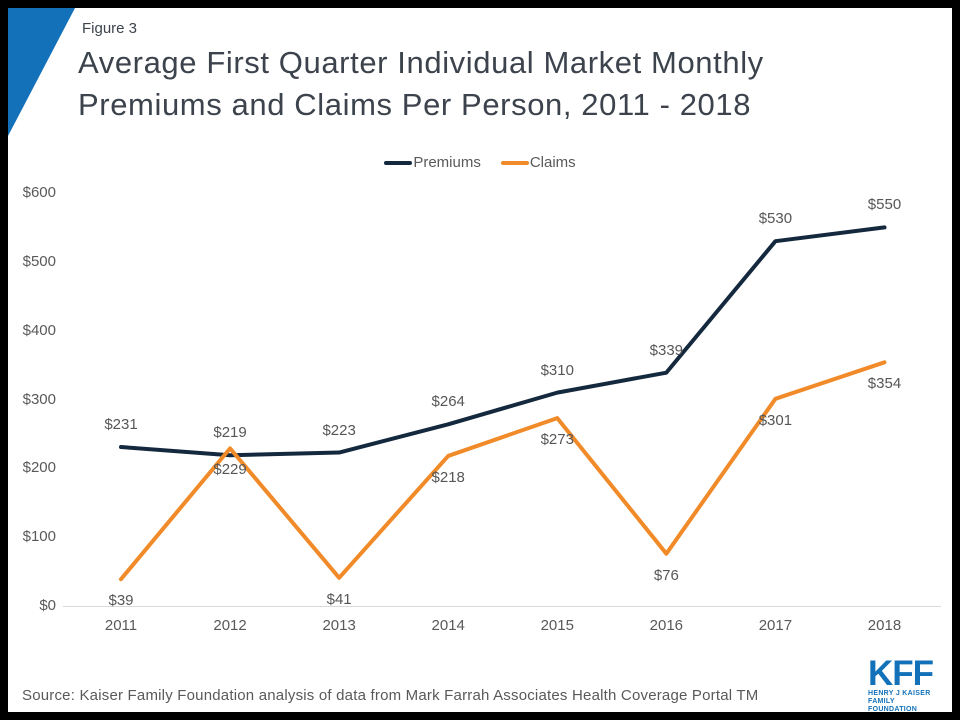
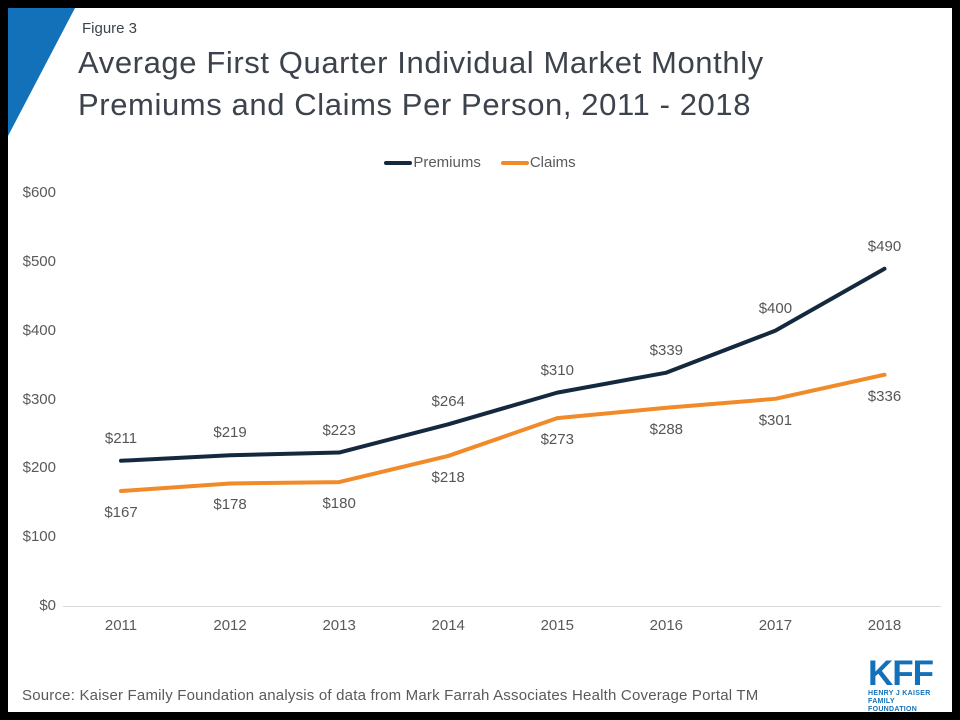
Premiums/2011: $231 -> $211
Claims/2011: $39 -> $167
Claims/2012: $229 -> $178
Claims/2013: $41 -> $180
Claims/2016: $76 -> $288
Premiums/2017: $530 -> $400
Premiums/2018: $550 -> $490
Claims/2018: $354 -> $336
